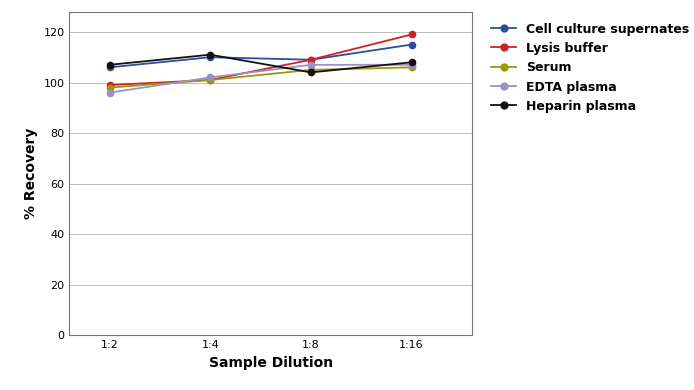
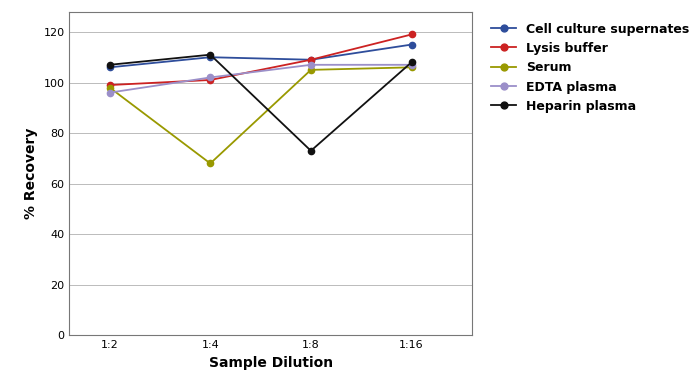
Serum/1:4: 101 -> 68
Heparin plasma/1:8: 104 -> 73
